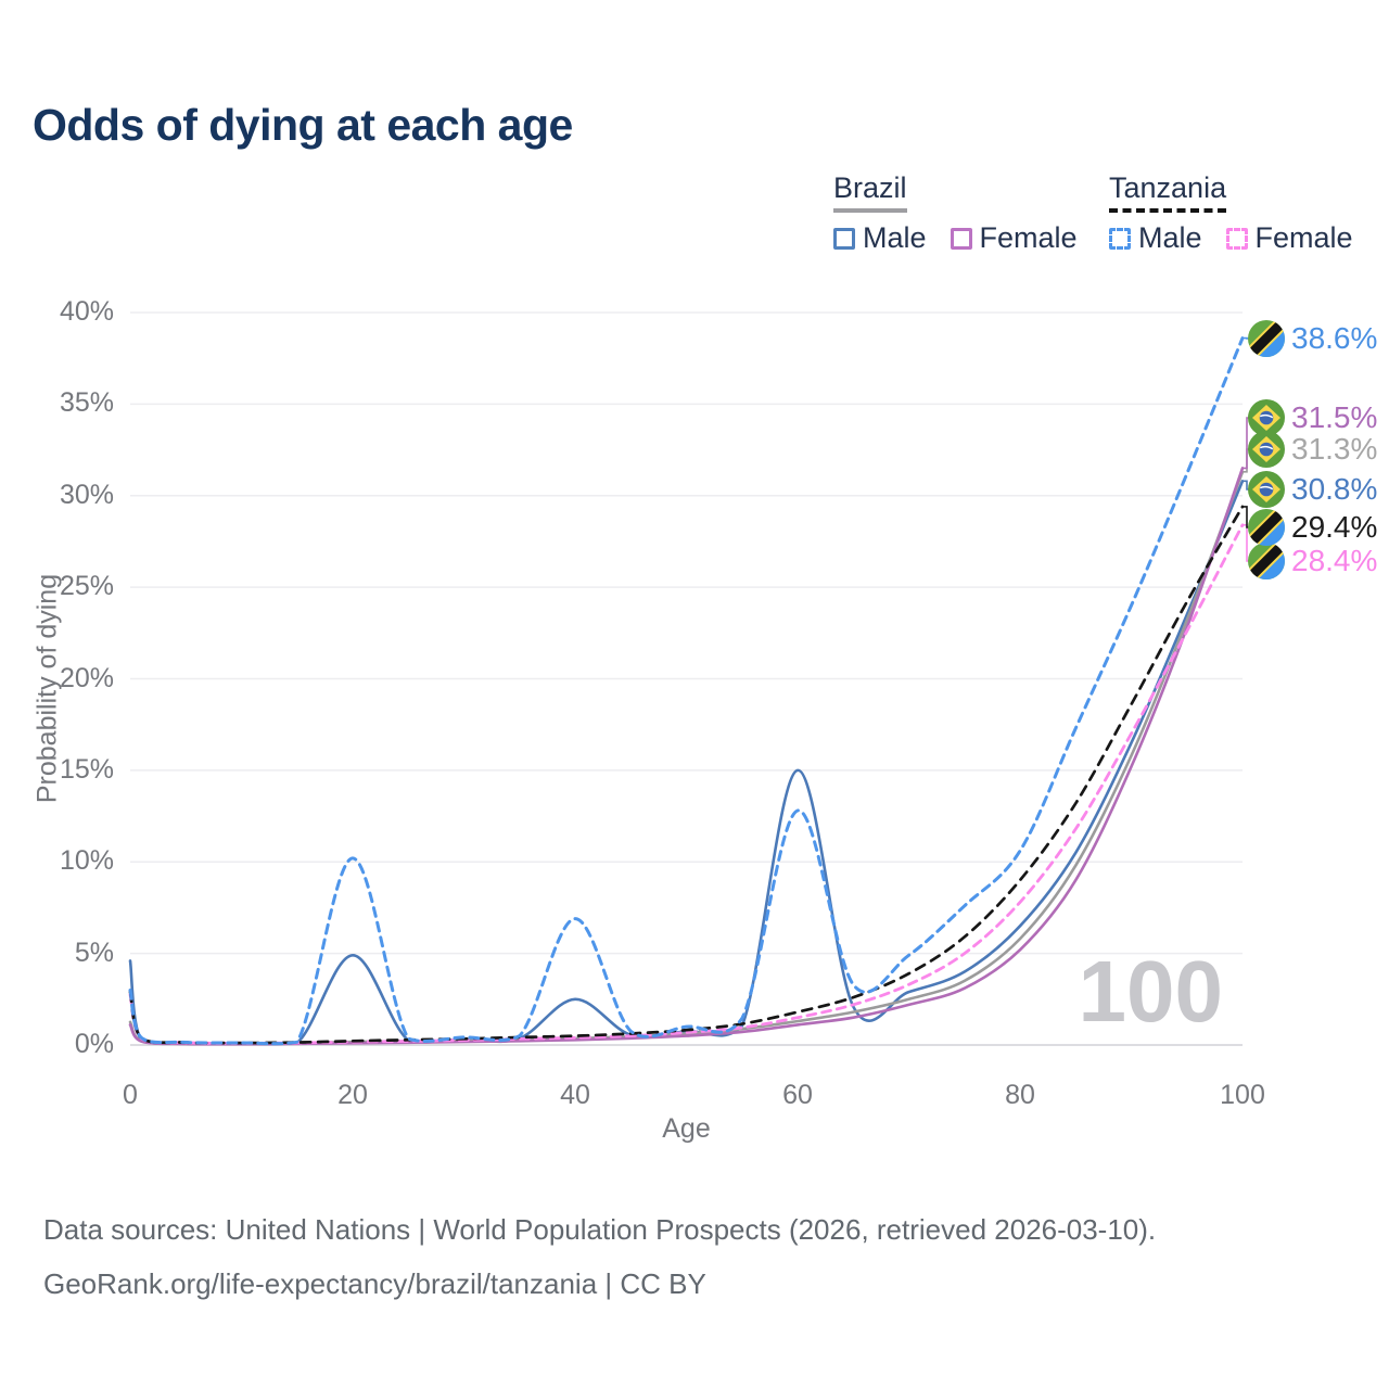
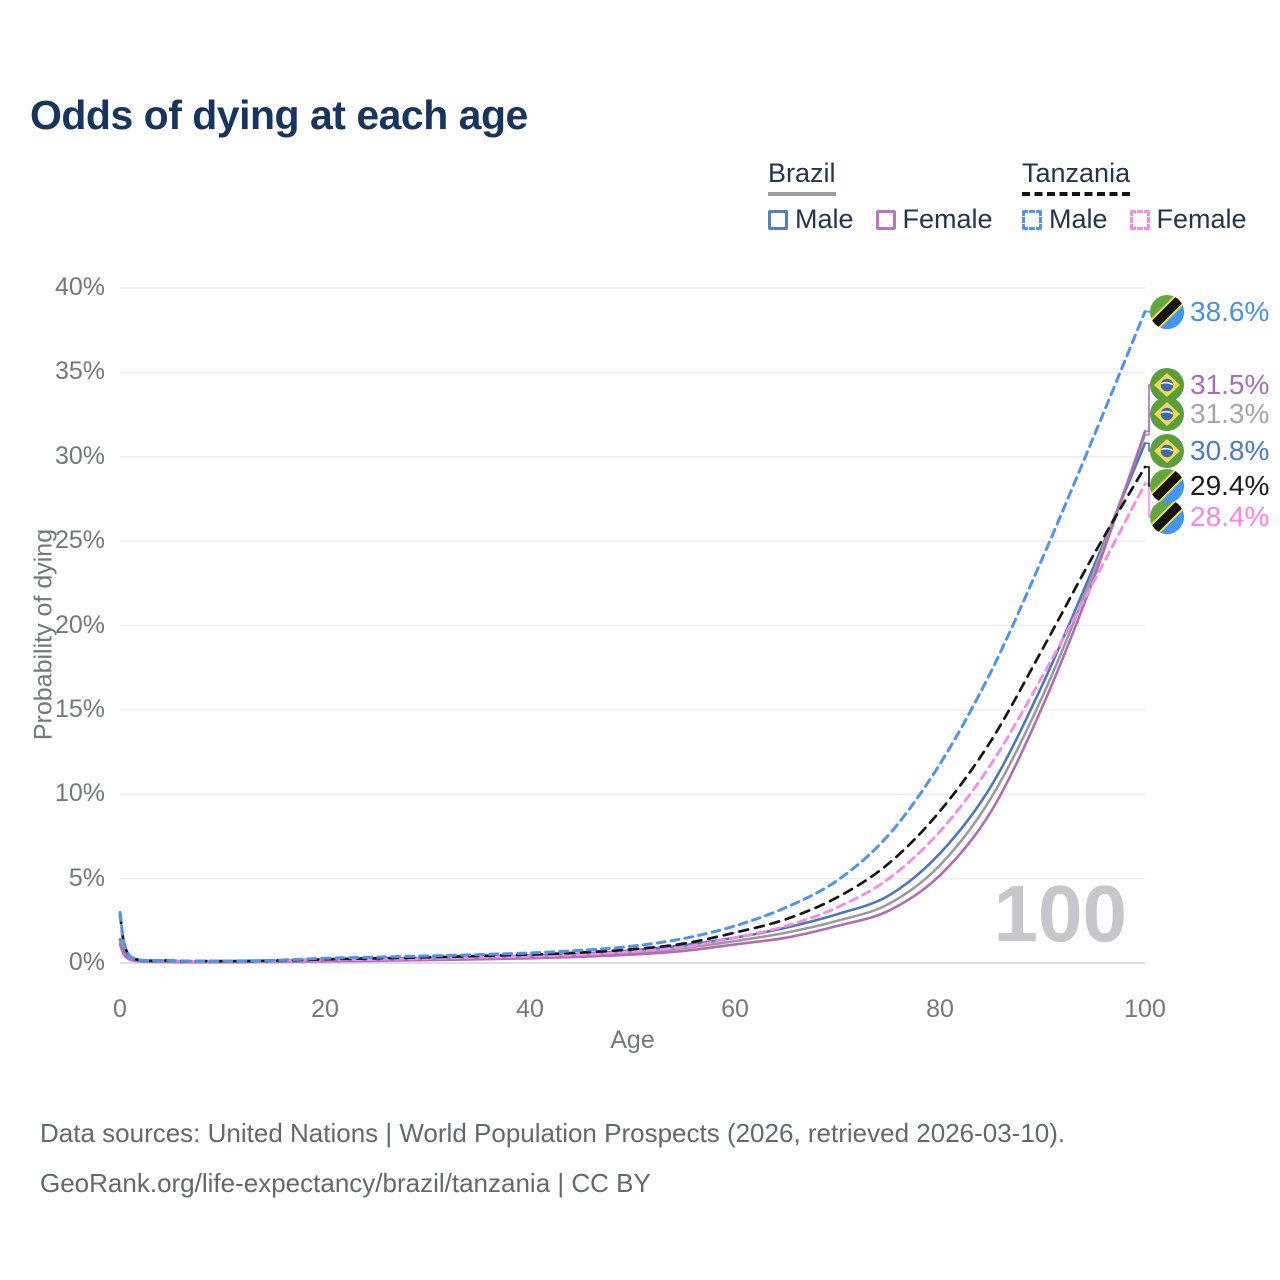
Brazil Male/0: 4.6% -> 1.4%
Brazil Male/20: 4.9% -> 0.2%
Tanzania Male/20: 10.2% -> 0.3%
Brazil Male/40: 2.5% -> 0.4%
Tanzania Male/40: 6.9% -> 0.6%
Brazil Male/60: 15.0% -> 1.5%
Tanzania Male/60: 12.8% -> 2.2%
Tanzania Male/80: 10.6% -> 11.8%
